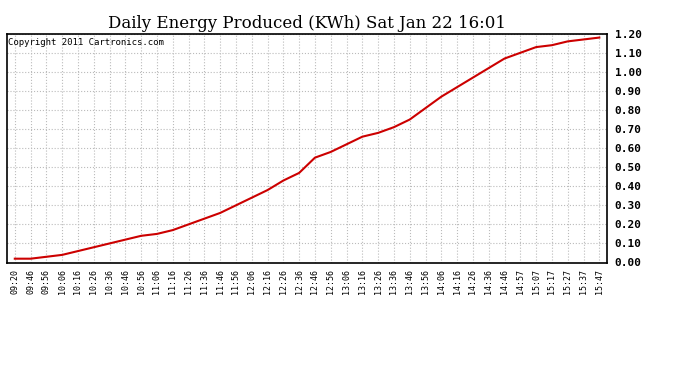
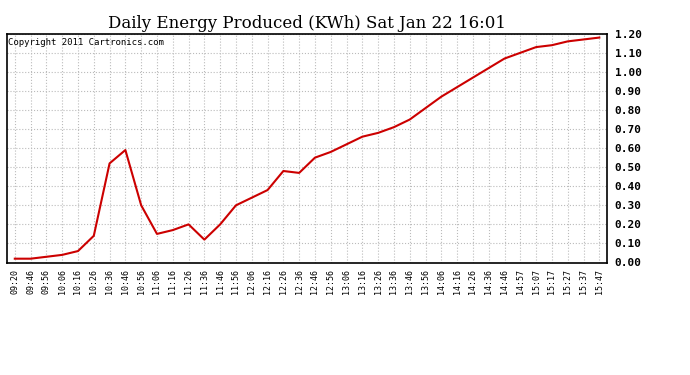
10:26: 0.08 -> 0.14
10:36: 0.10 -> 0.52
10:46: 0.12 -> 0.59
10:56: 0.14 -> 0.30
11:36: 0.23 -> 0.12
11:46: 0.26 -> 0.20
12:26: 0.43 -> 0.48
